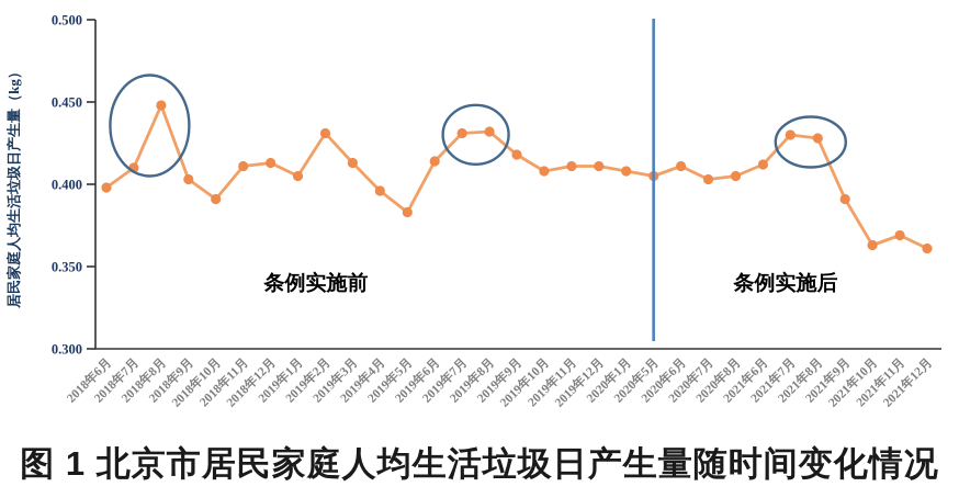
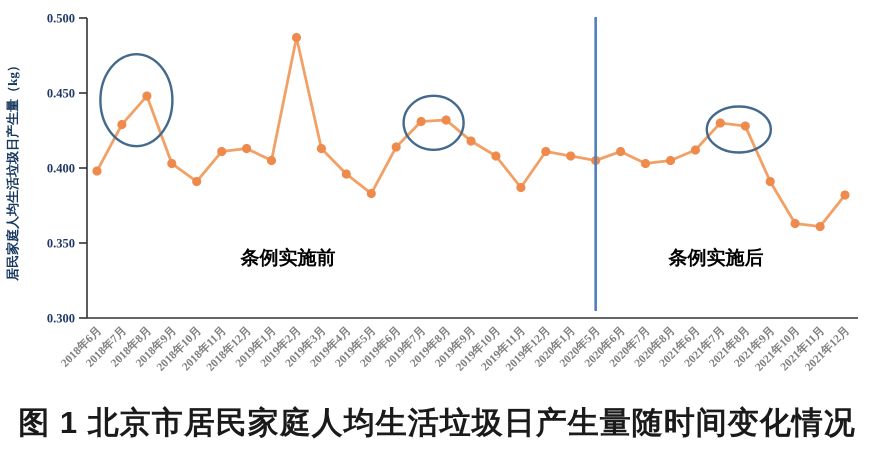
2018年7月: 0.410 -> 0.429
2019年2月: 0.431 -> 0.487
2019年11月: 0.411 -> 0.387
2021年11月: 0.369 -> 0.361
2021年12月: 0.361 -> 0.382
